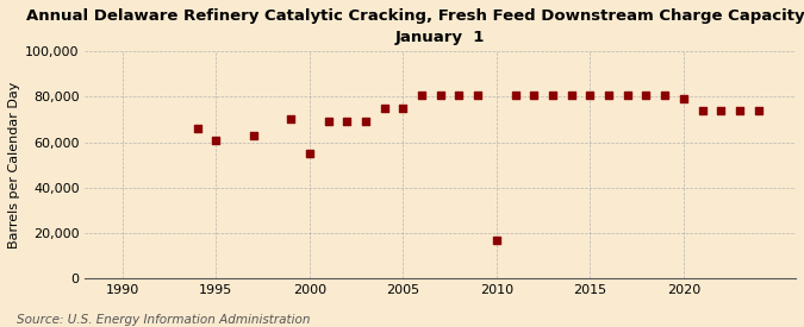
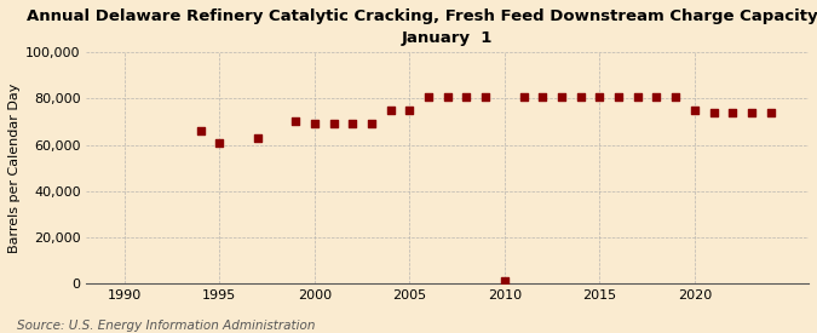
2000: 55,000 -> 69,000
2010: 17,000 -> 1,000
2020: 79,000 -> 75,000
